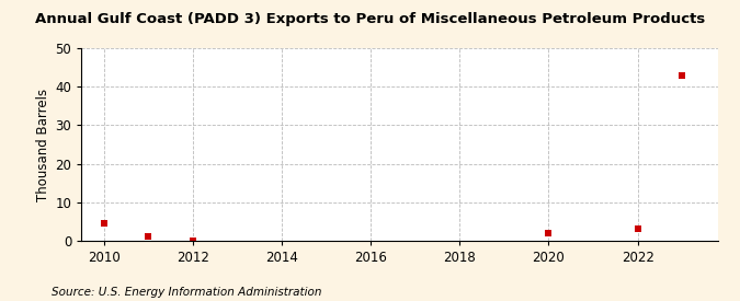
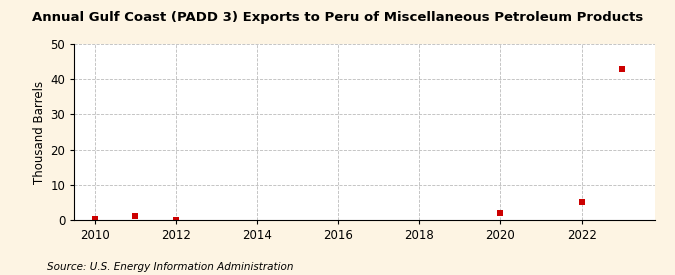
2010: 4.5 -> 0.3
2022: 3.0 -> 5.0
